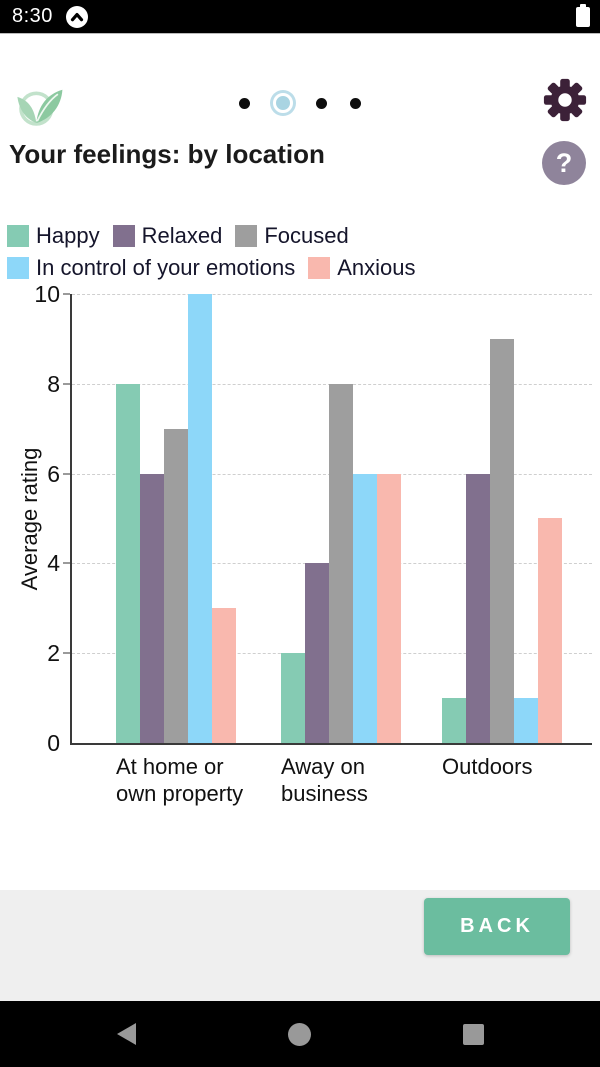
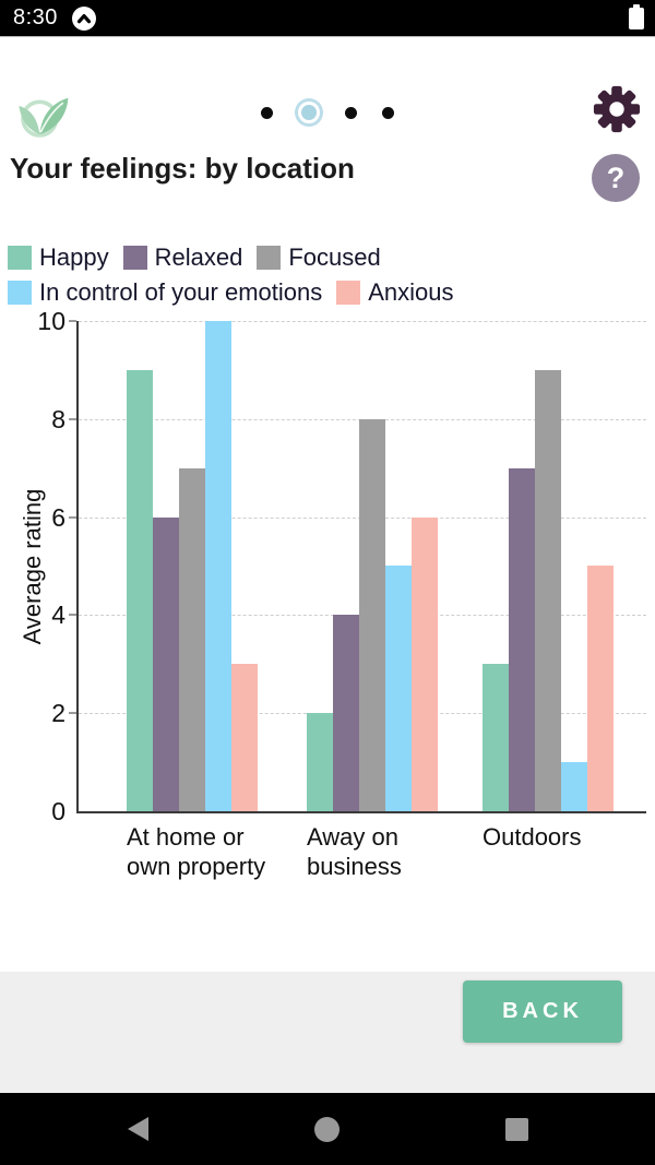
Happy/At home or own property: 8 -> 9
In control of your emotions/Away on business: 6 -> 5
Happy/Outdoors: 1 -> 3
Relaxed/Outdoors: 6 -> 7
